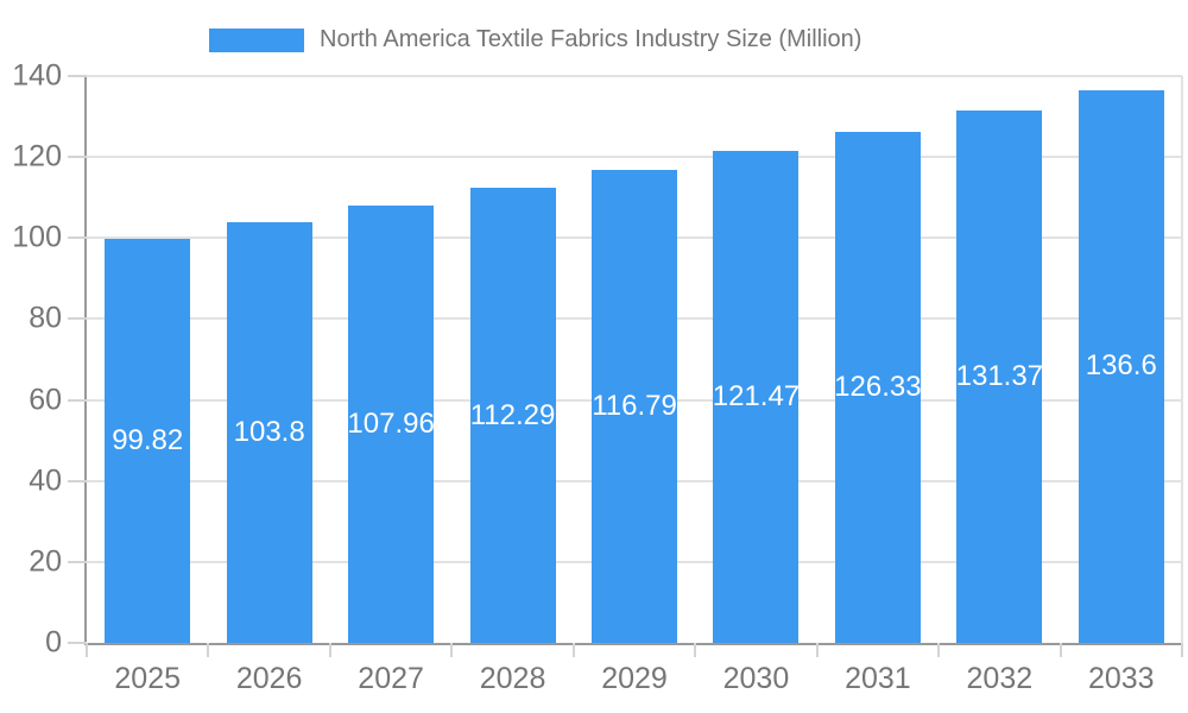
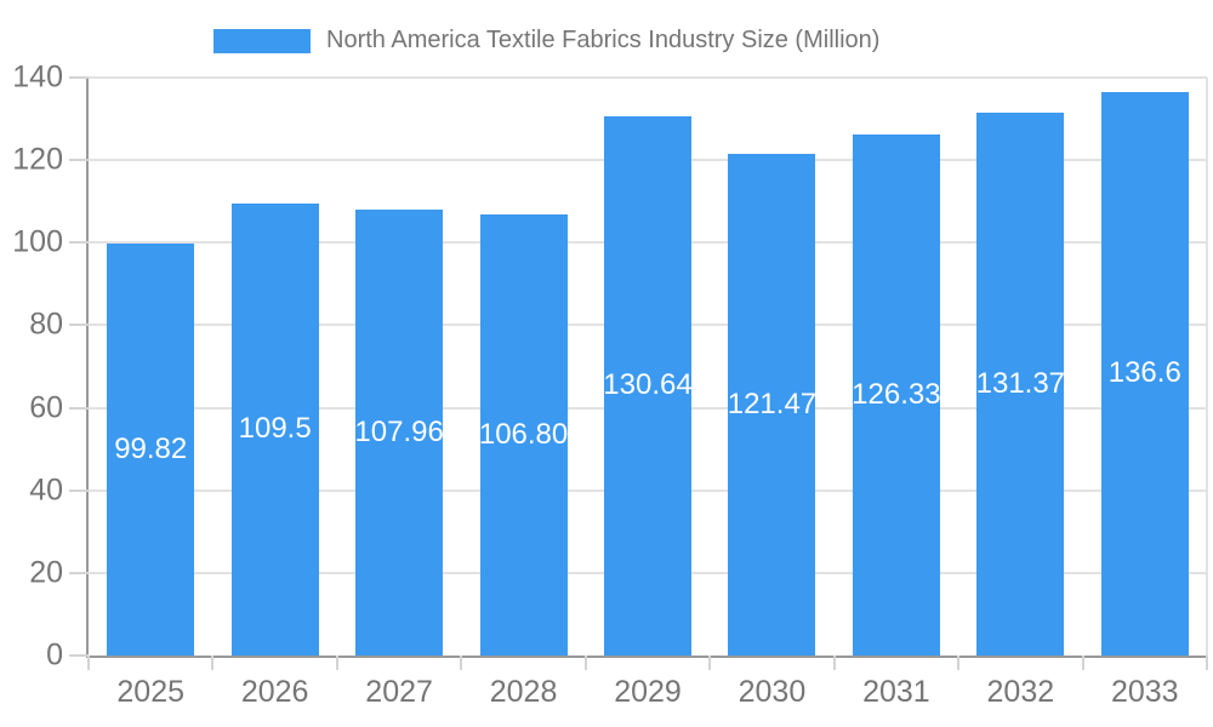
2026: 103.8 -> 109.5
2028: 112.29 -> 106.80
2029: 116.79 -> 130.64
